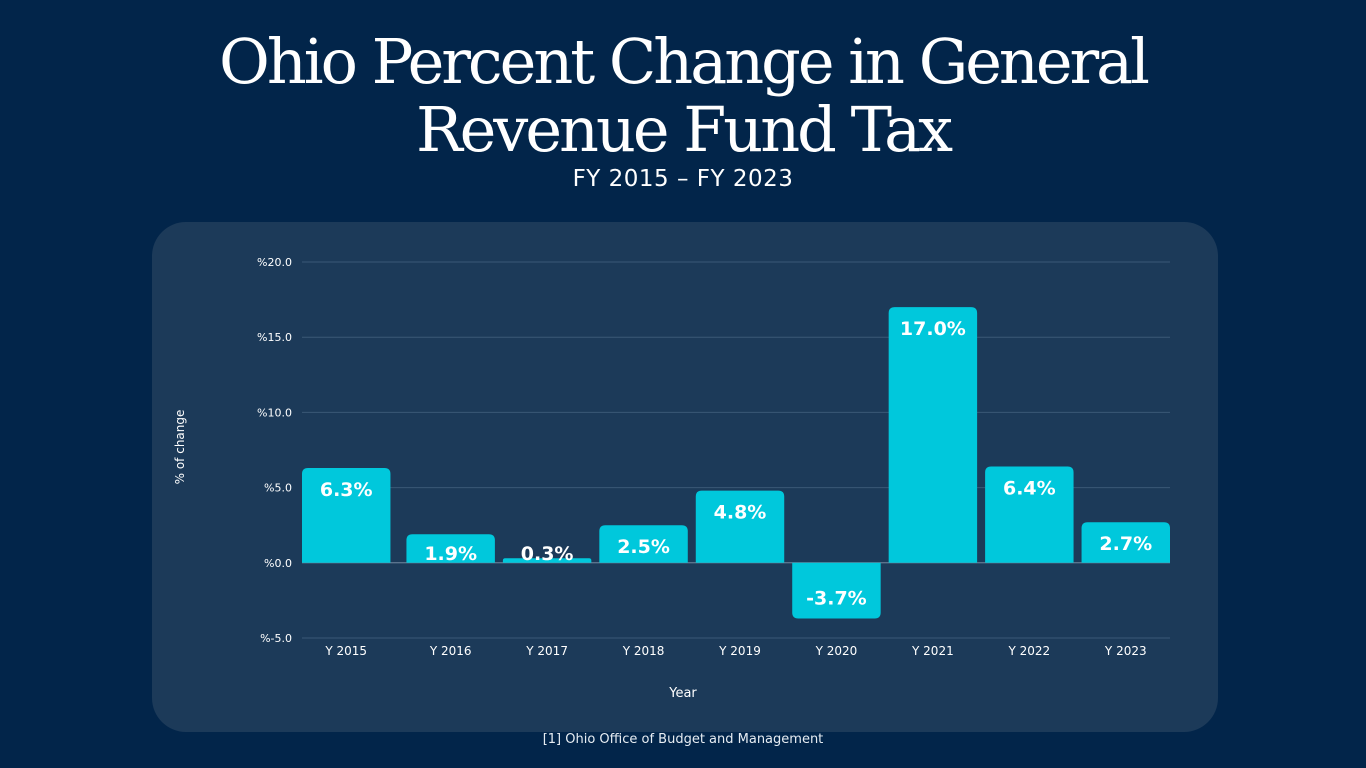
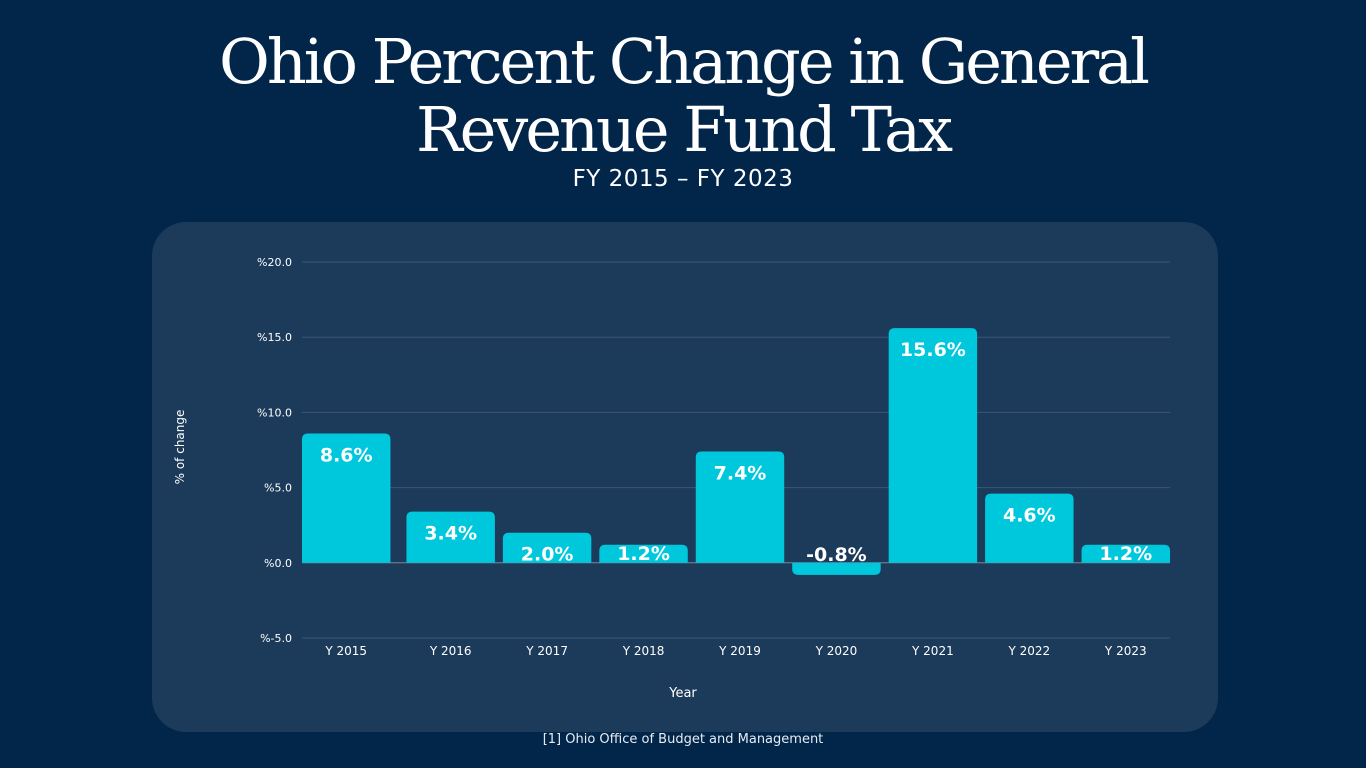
Y 2015: 6.3% -> 8.6%
Y 2016: 1.9% -> 3.4%
Y 2017: 0.3% -> 2.0%
Y 2018: 2.5% -> 1.2%
Y 2019: 4.8% -> 7.4%
Y 2020: -3.7% -> -0.8%
Y 2021: 17.0% -> 15.6%
Y 2022: 6.4% -> 4.6%
Y 2023: 2.7% -> 1.2%
